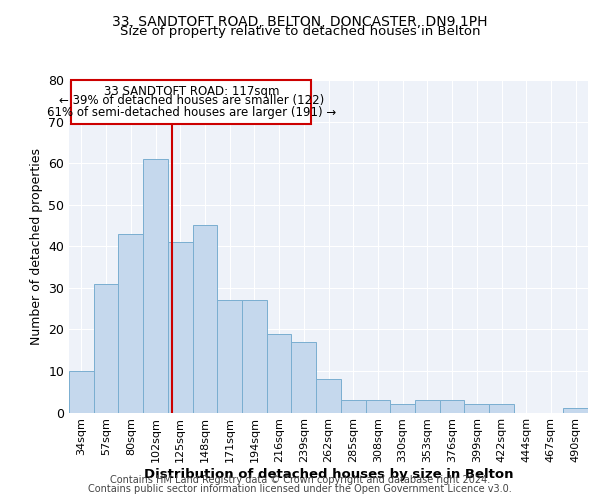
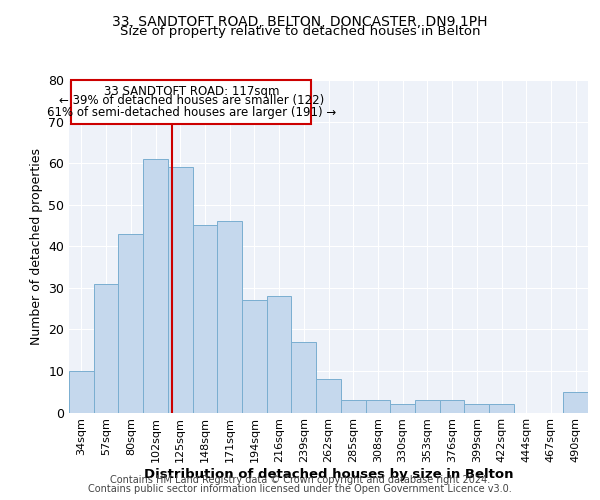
125sqm: 41 -> 59
171sqm: 27 -> 46
216sqm: 19 -> 28
490sqm: 1 -> 5
